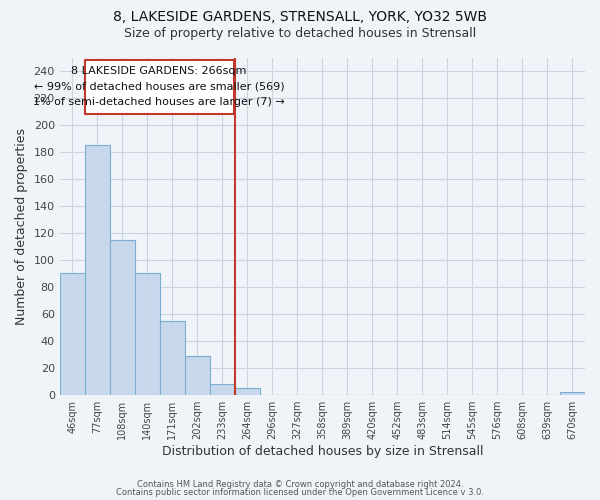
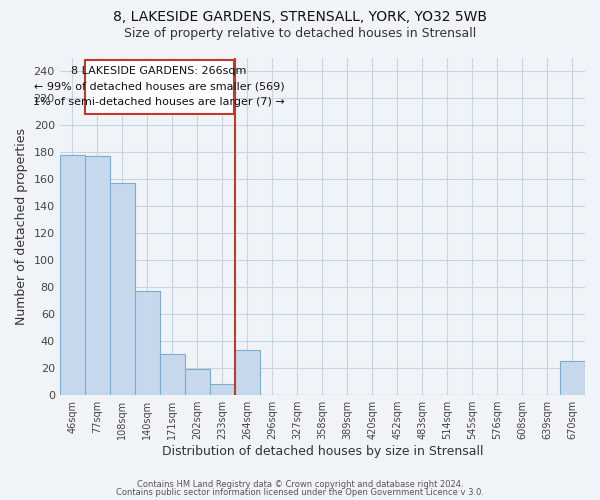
46sqm: 90 -> 178
77sqm: 185 -> 177
108sqm: 115 -> 157
140sqm: 90 -> 77
171sqm: 55 -> 30
202sqm: 29 -> 19
264sqm: 5 -> 33
670sqm: 2 -> 25
